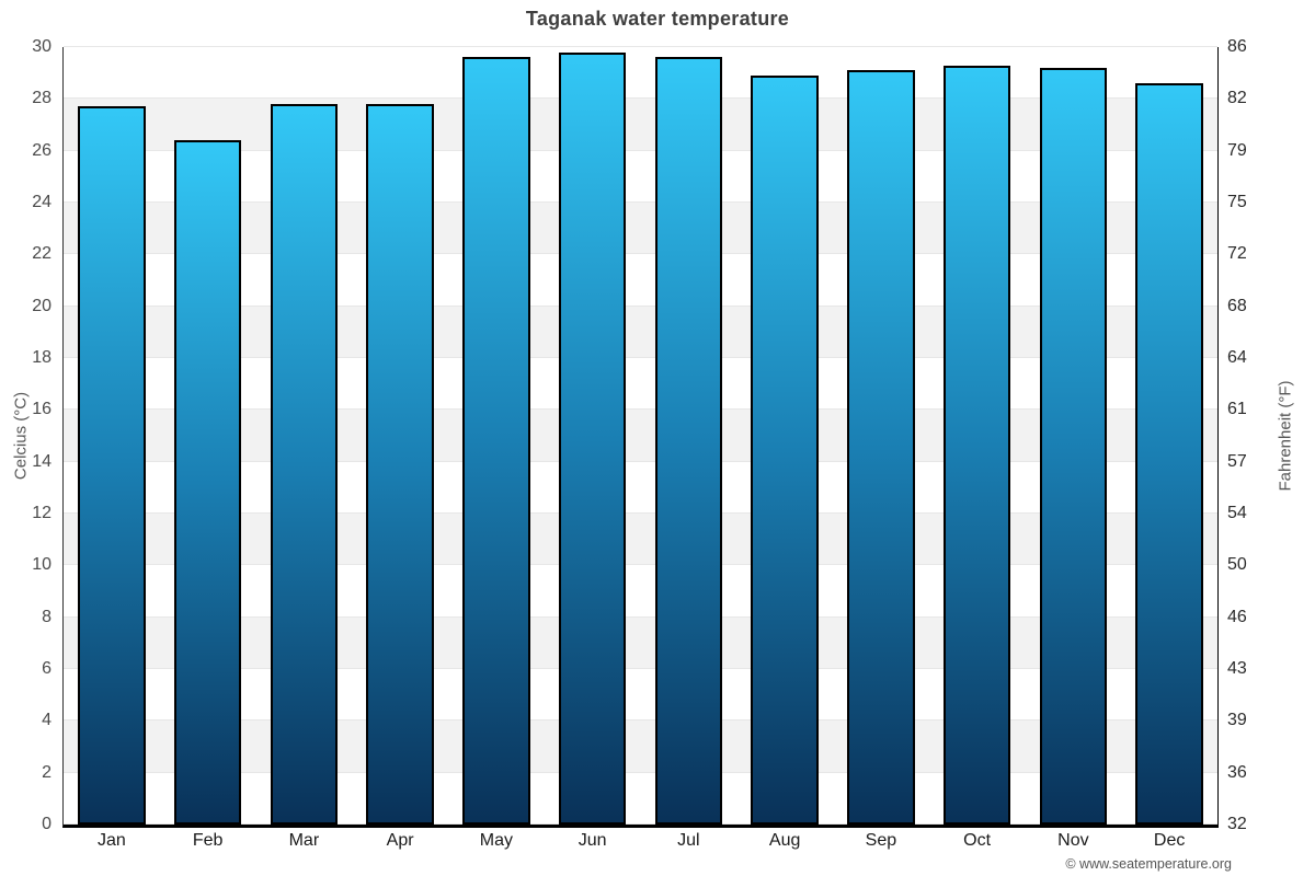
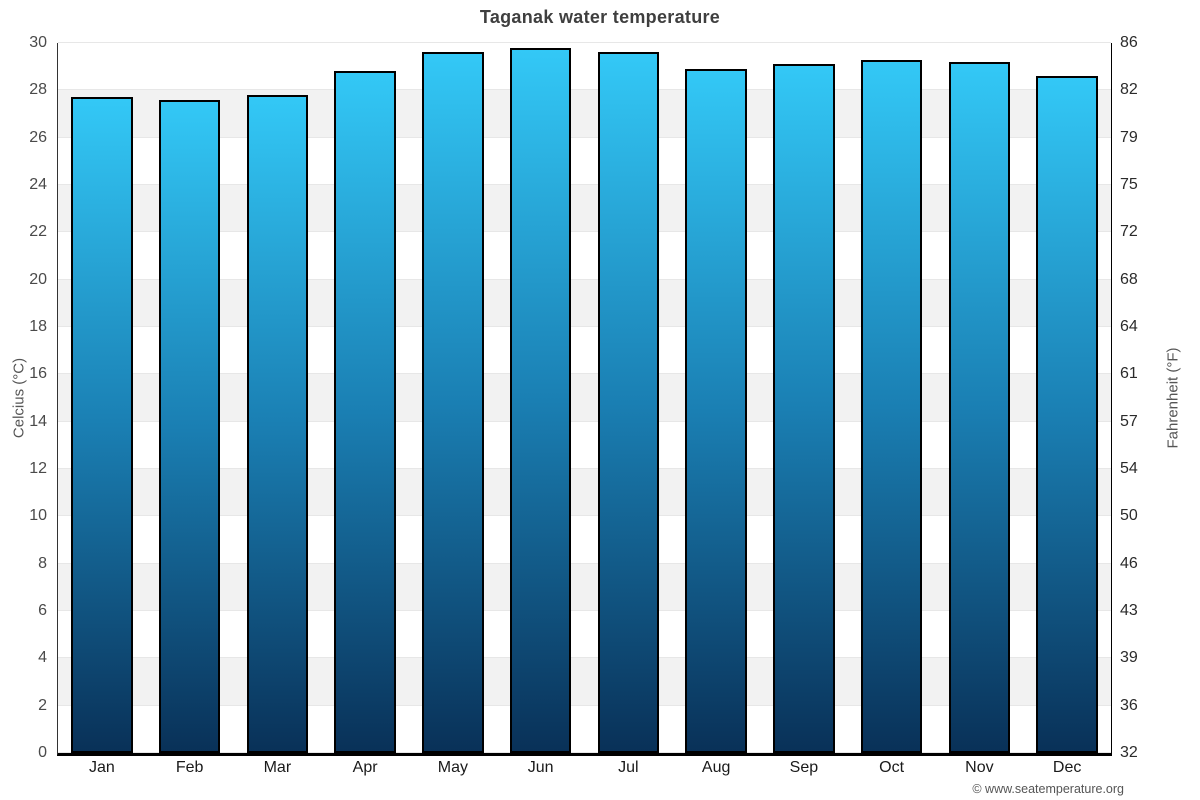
Feb: 26.4 -> 27.6
Apr: 27.8 -> 28.8
